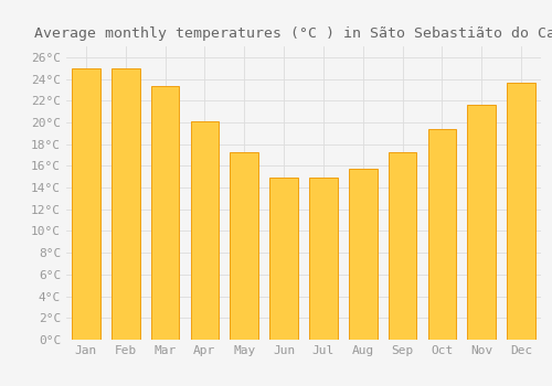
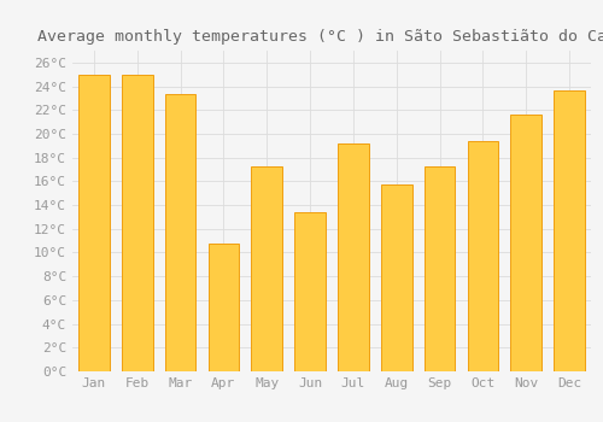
Apr: 20.1°C -> 10.8°C
Jun: 14.9°C -> 13.4°C
Jul: 14.9°C -> 19.2°C
